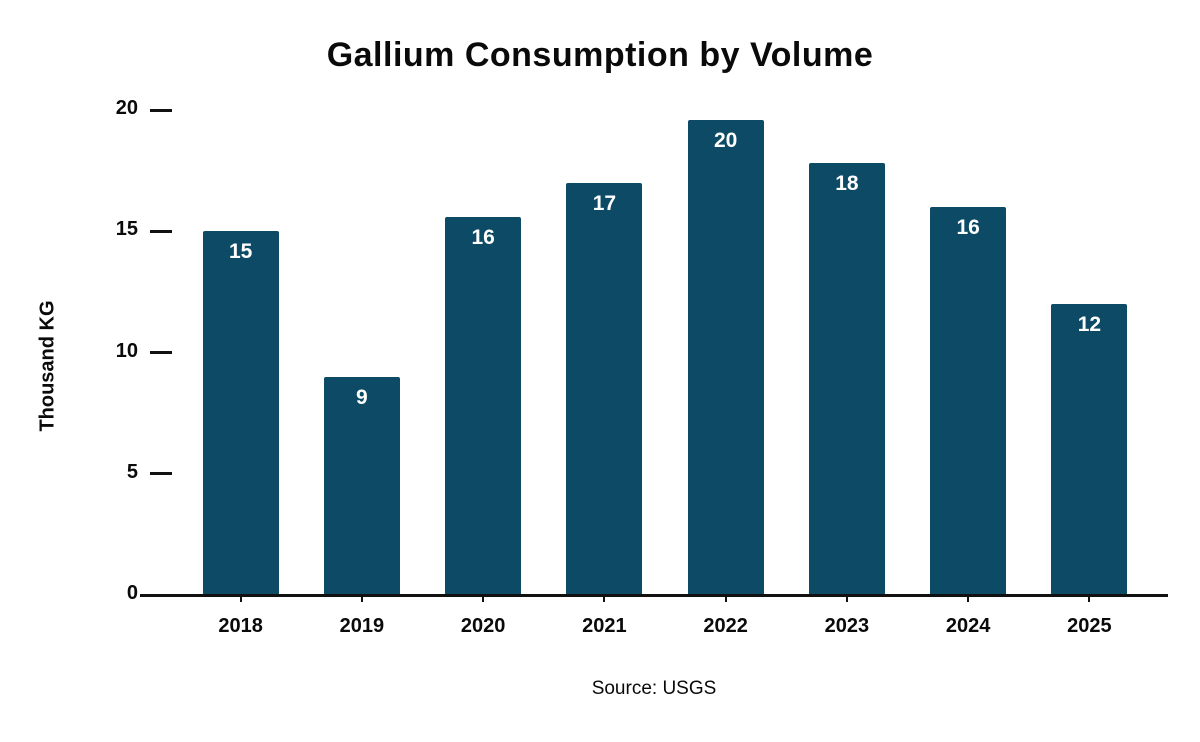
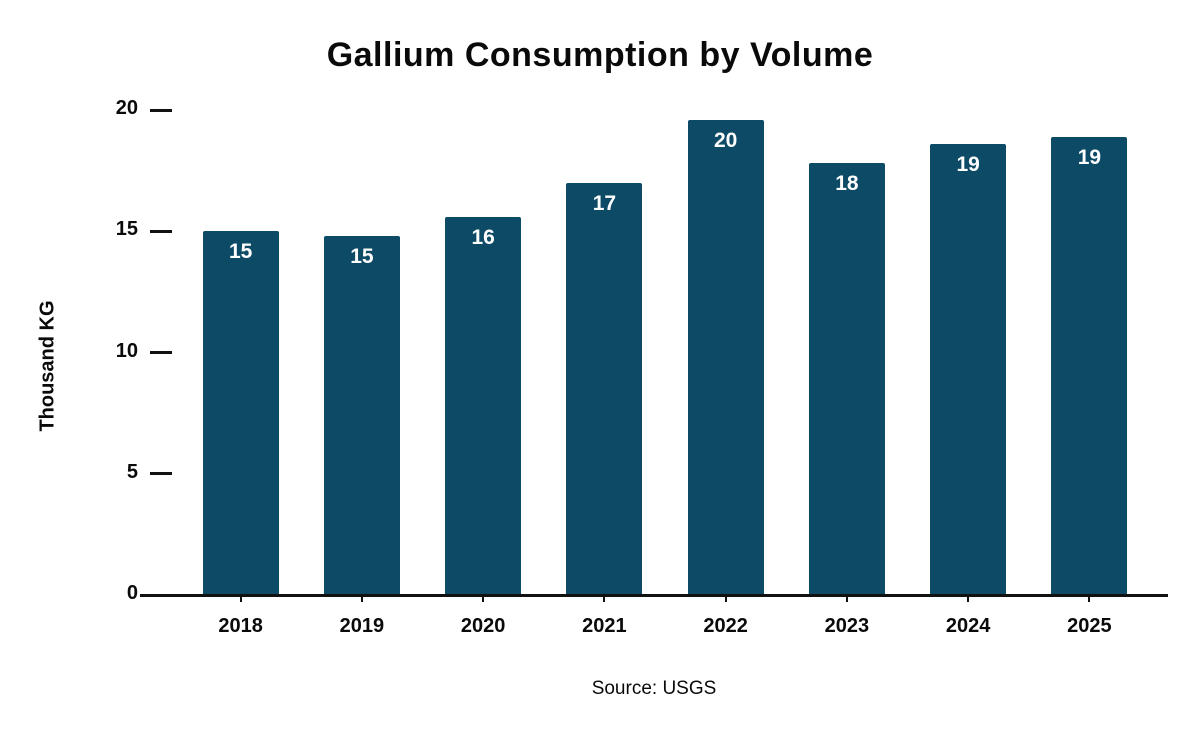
2019: 9 -> 15
2024: 16 -> 19
2025: 12 -> 19
